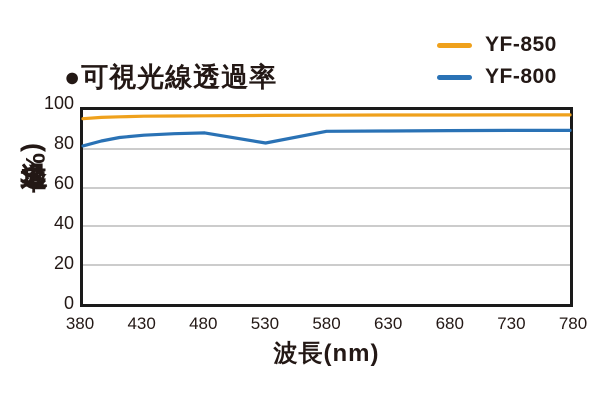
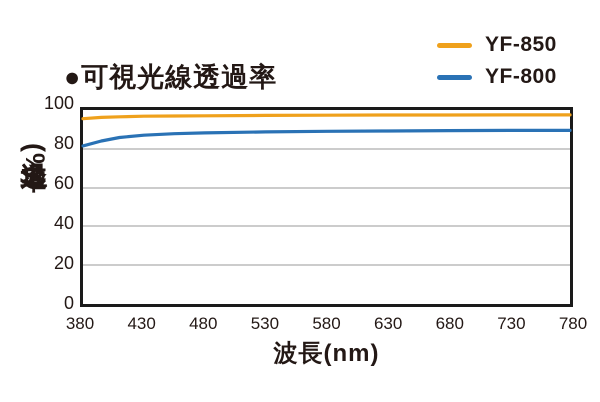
YF-800/530: 83 -> 89
